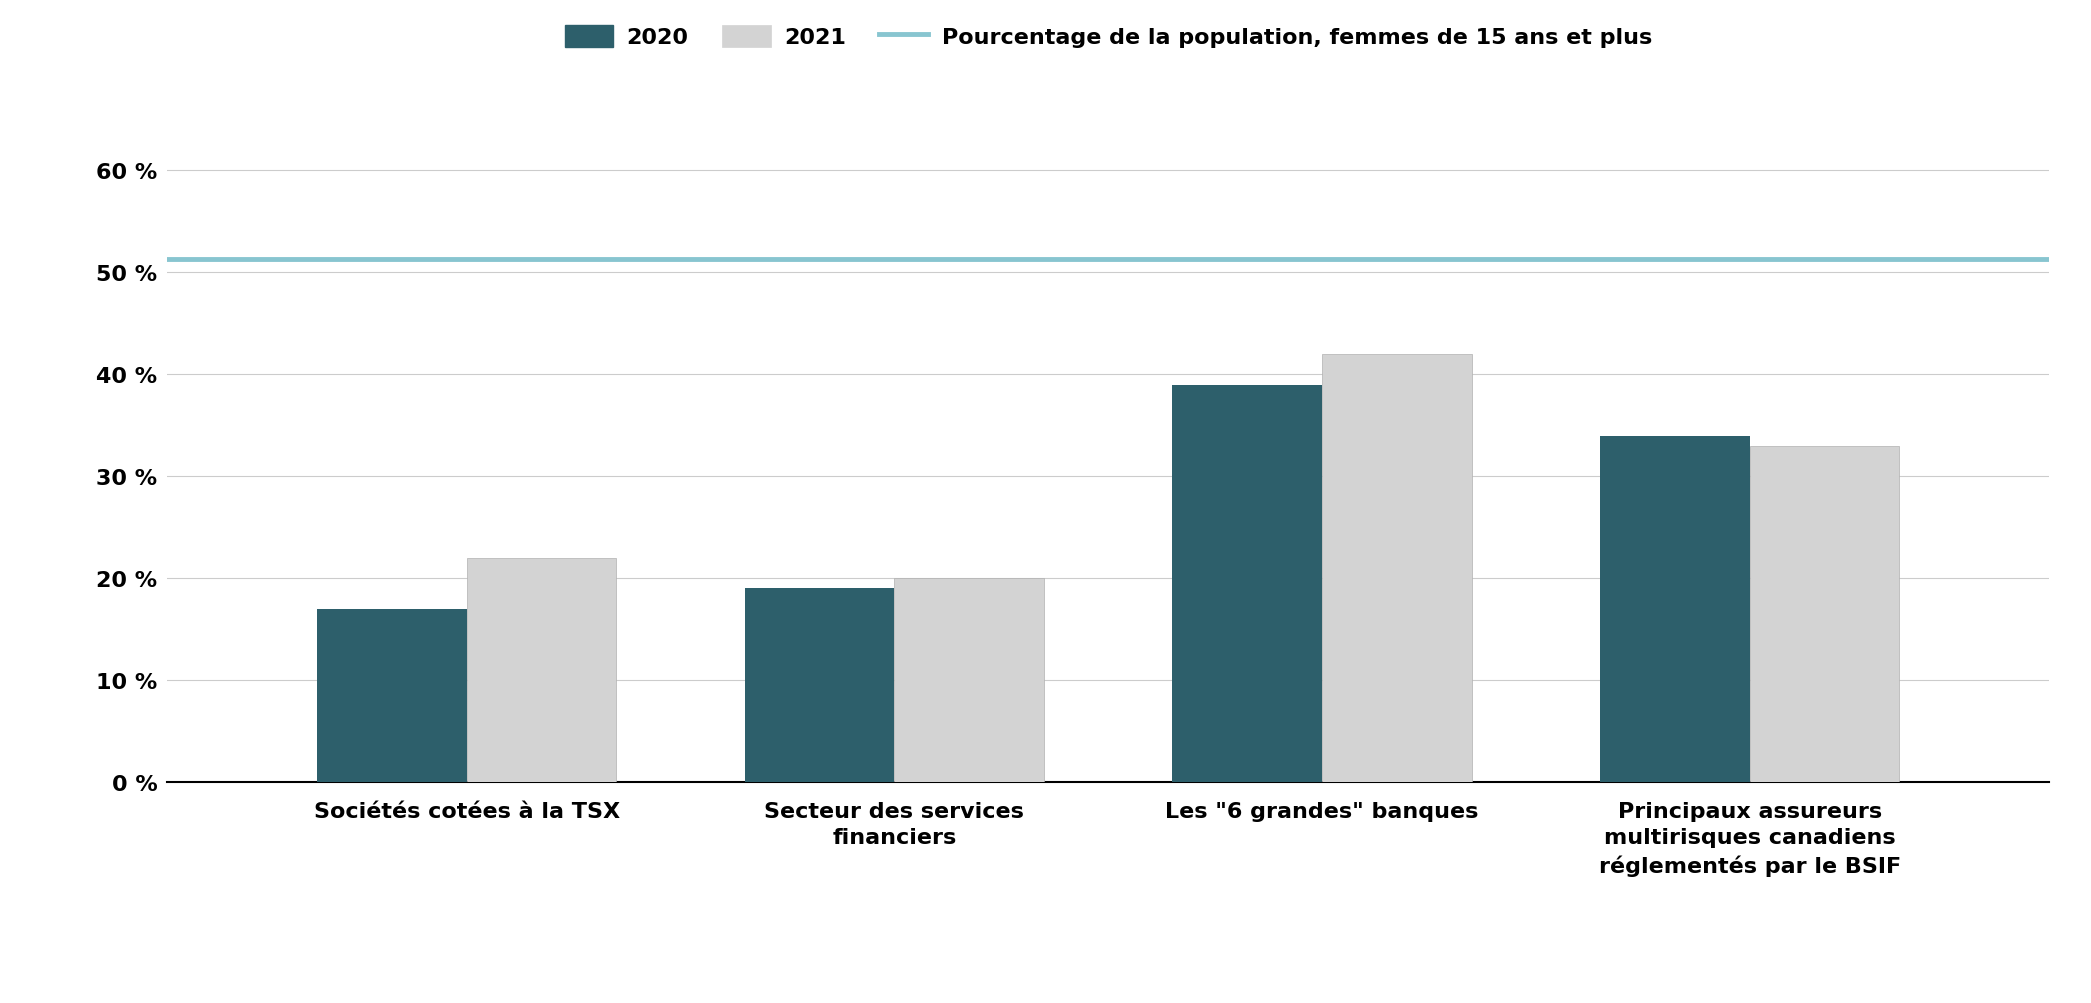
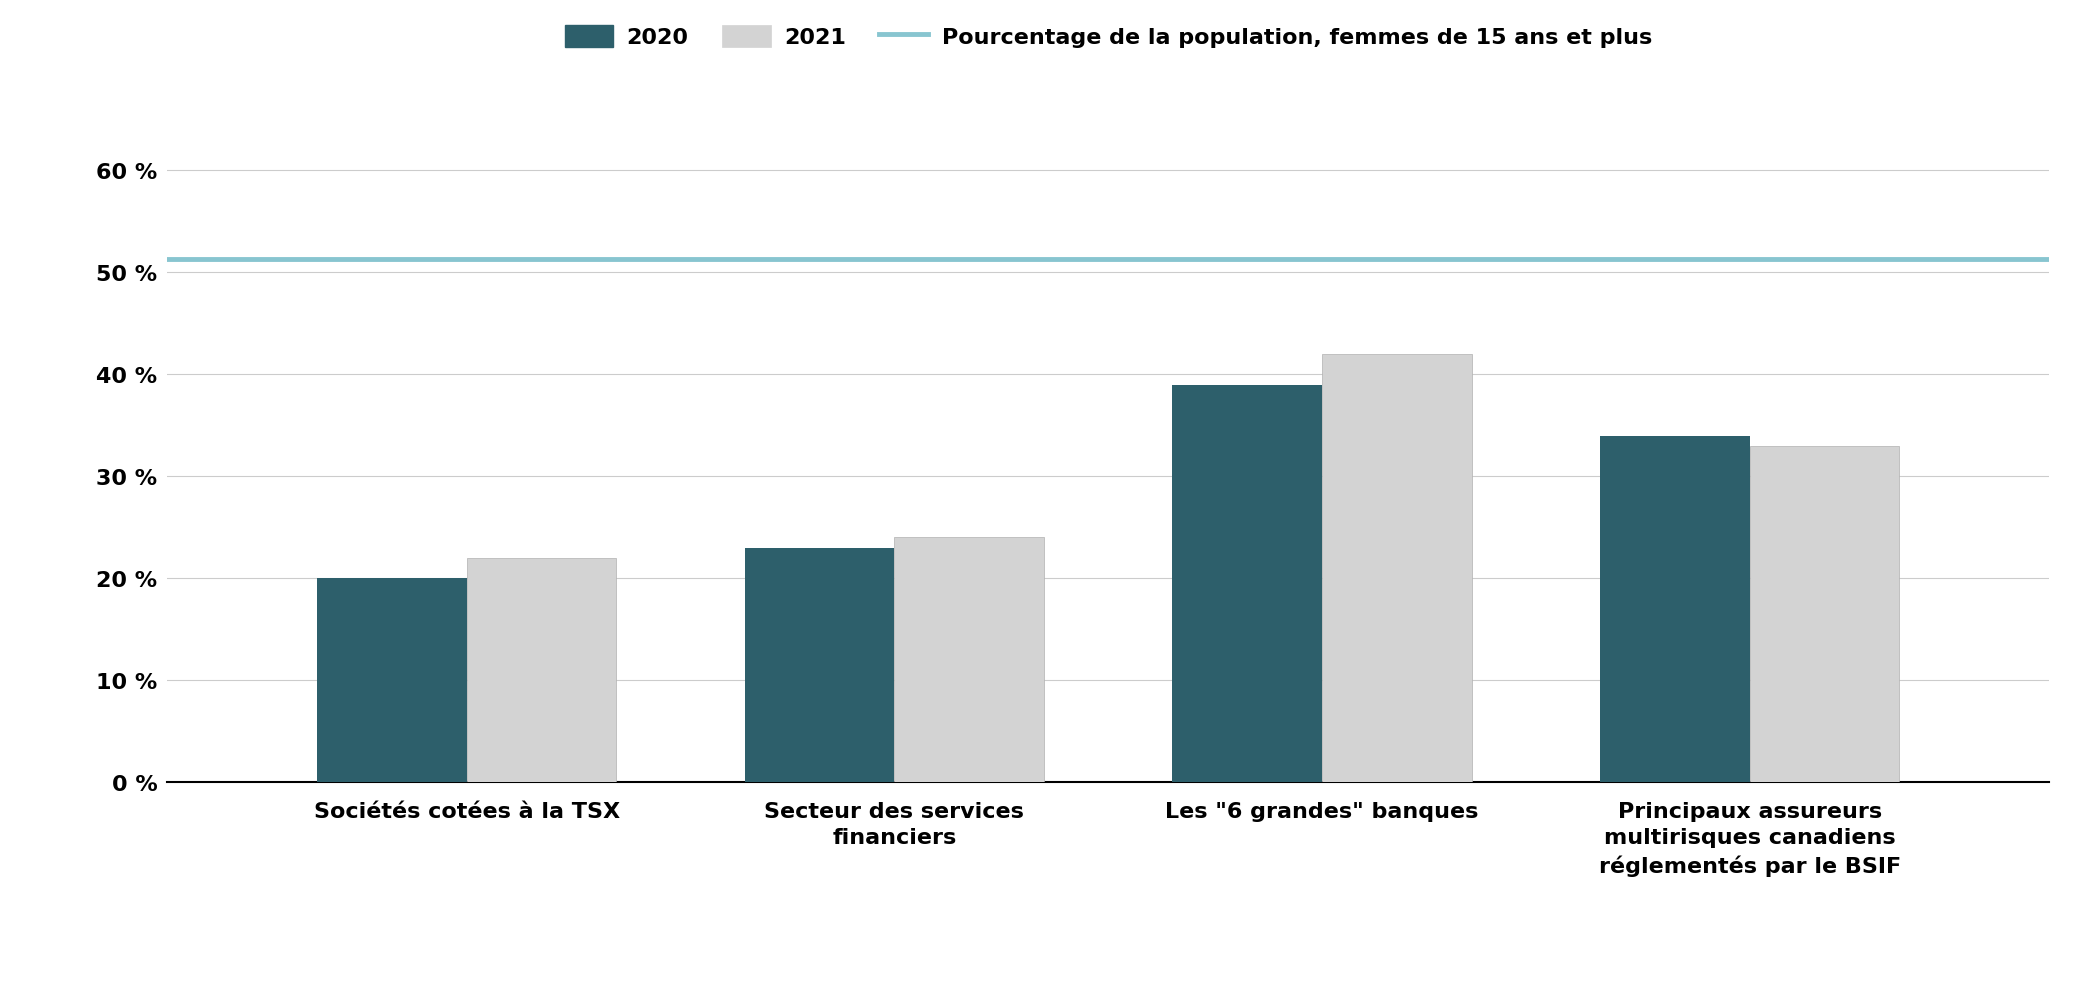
2020/Sociétés cotées à la TSX: 17 % -> 20 %
2020/Secteur des services financiers: 19 % -> 23 %
2021/Secteur des services financiers: 20 % -> 24 %
